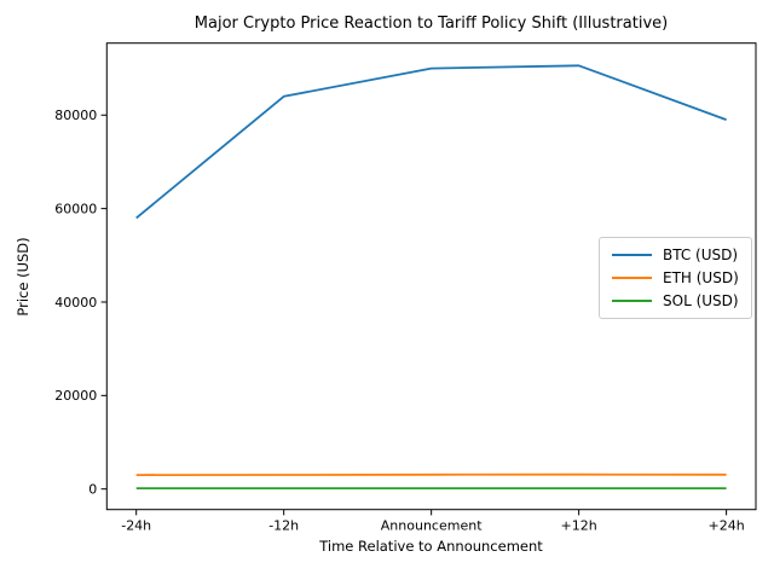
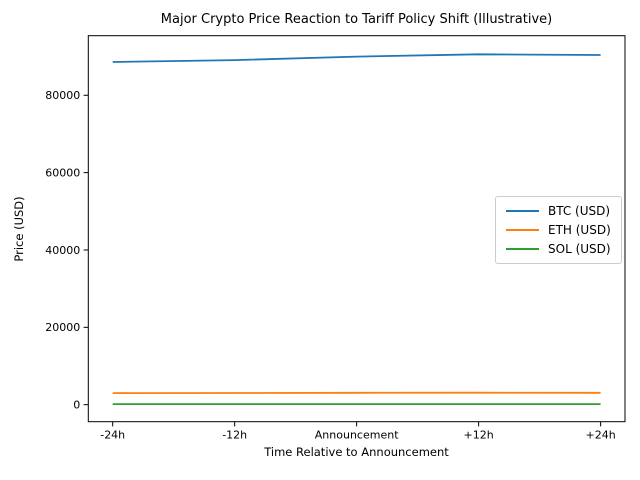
BTC (USD)/-24h: 58000 -> 89000
BTC (USD)/-12h: 84000 -> 89000
BTC (USD)/+24h: 79000 -> 90000
